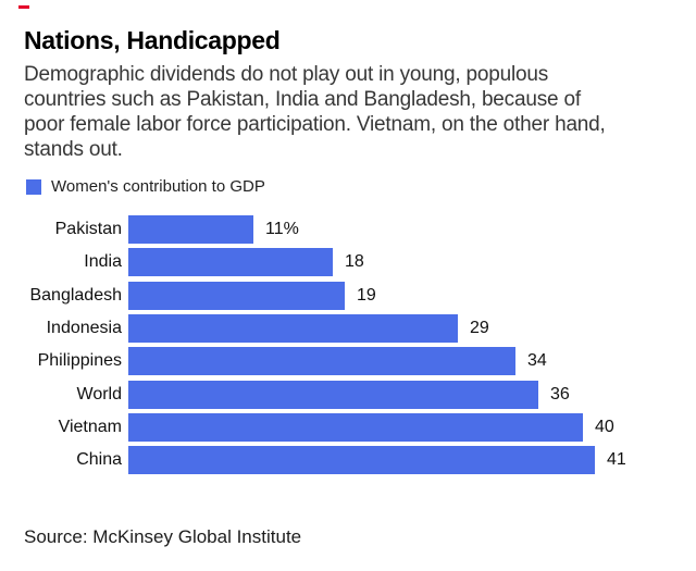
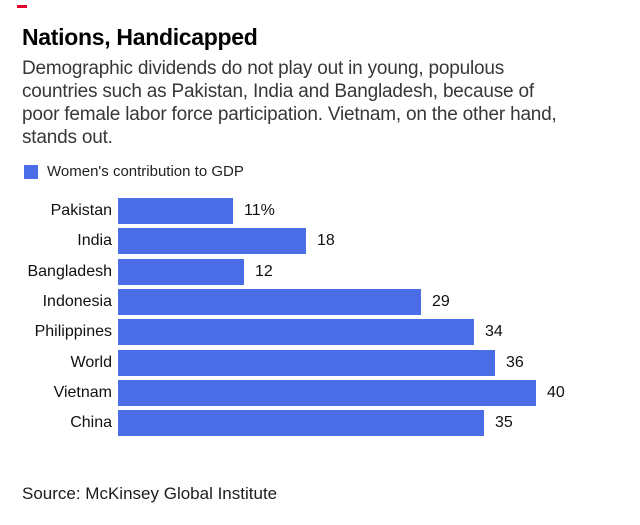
Bangladesh: 19 -> 12
China: 41 -> 35
